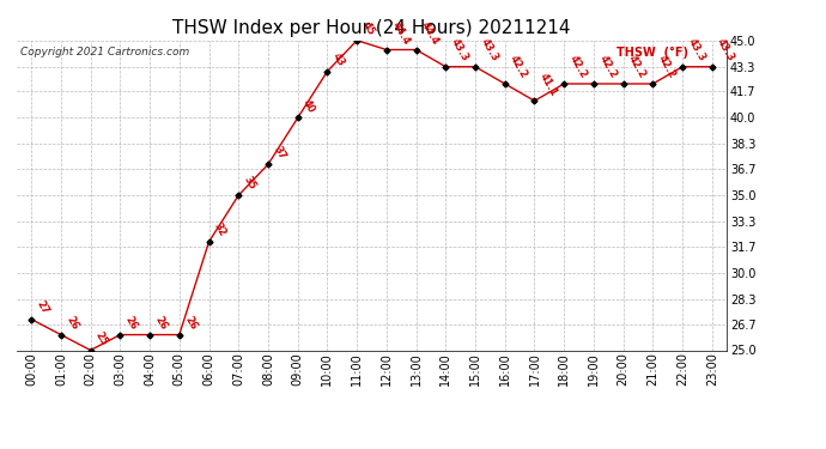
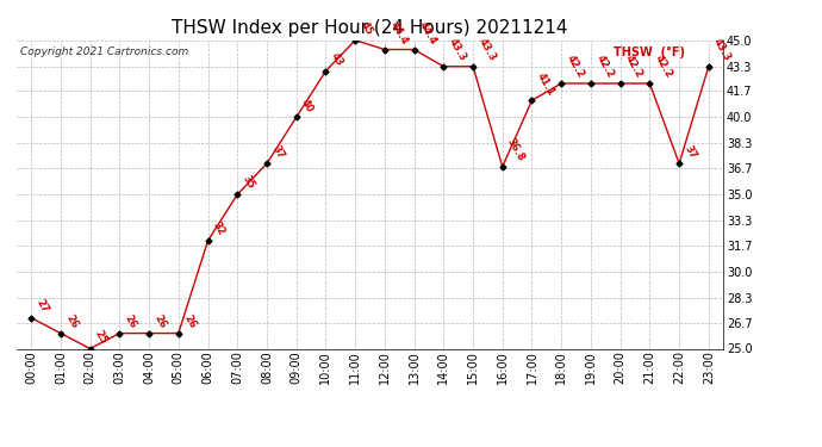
16:00: 42.2 -> 36.8
22:00: 43.3 -> 37
